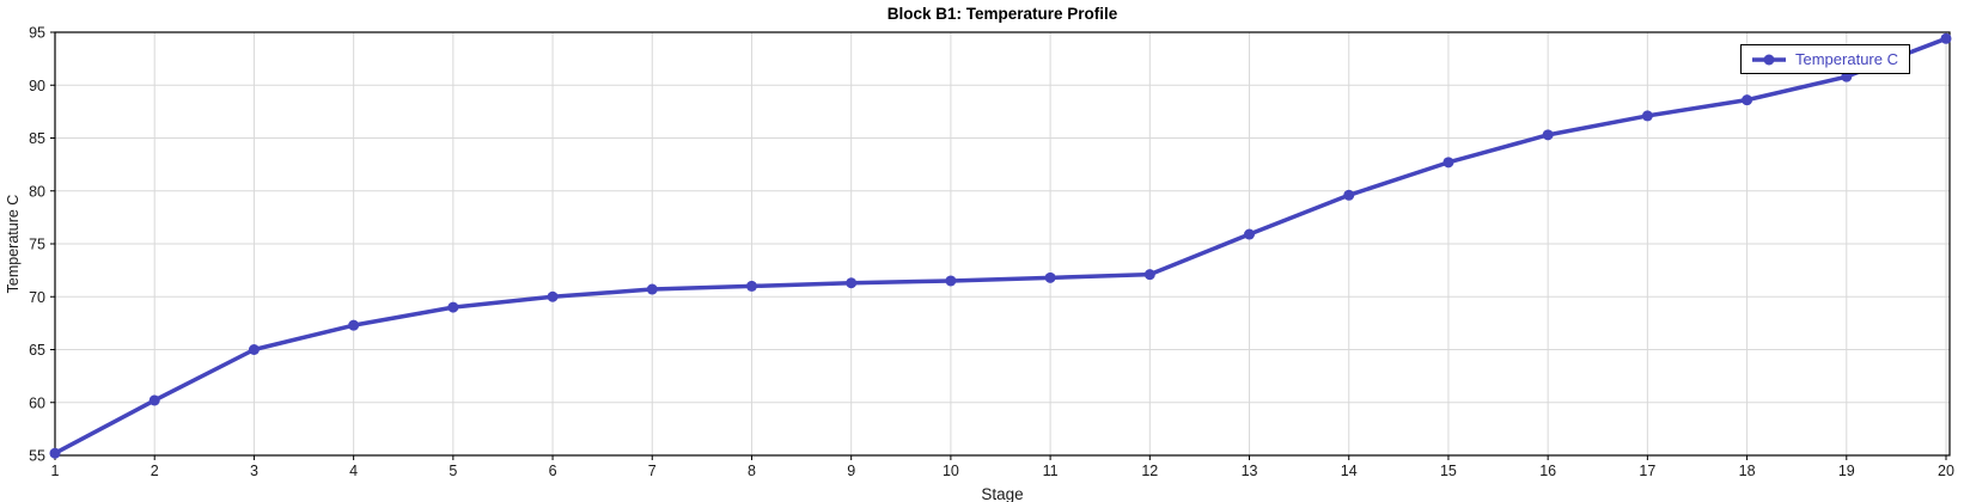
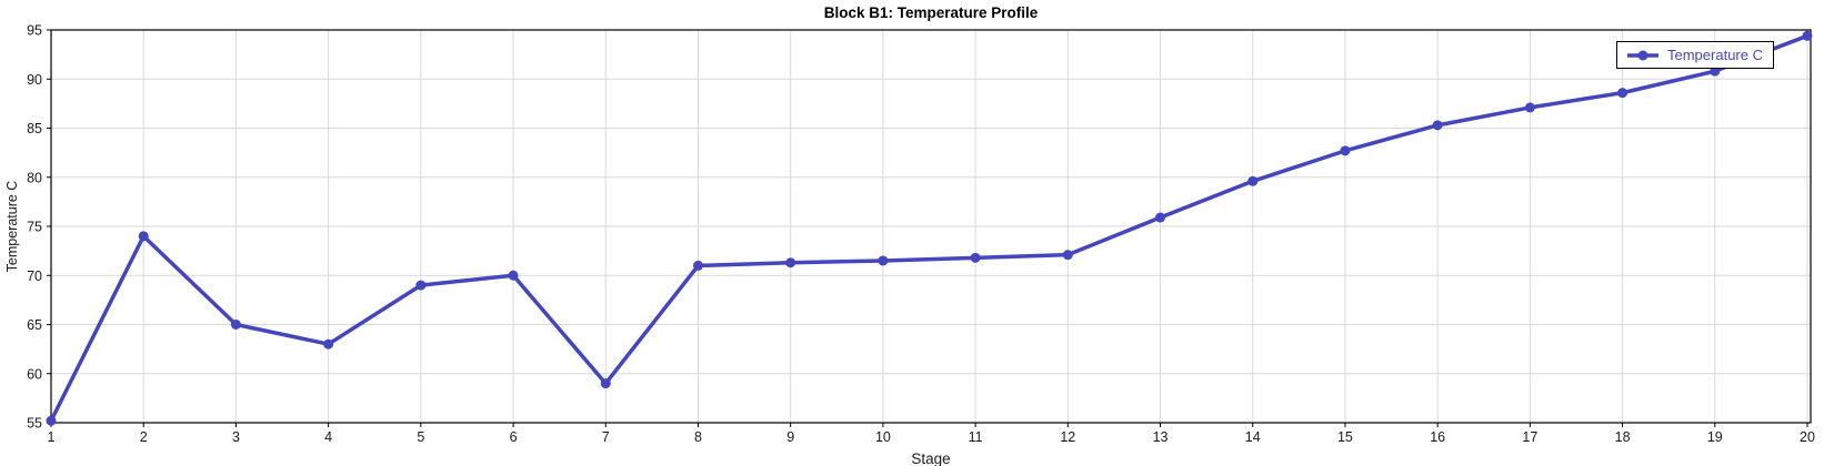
2: 60 -> 74
4: 67 -> 63
7: 71 -> 59
